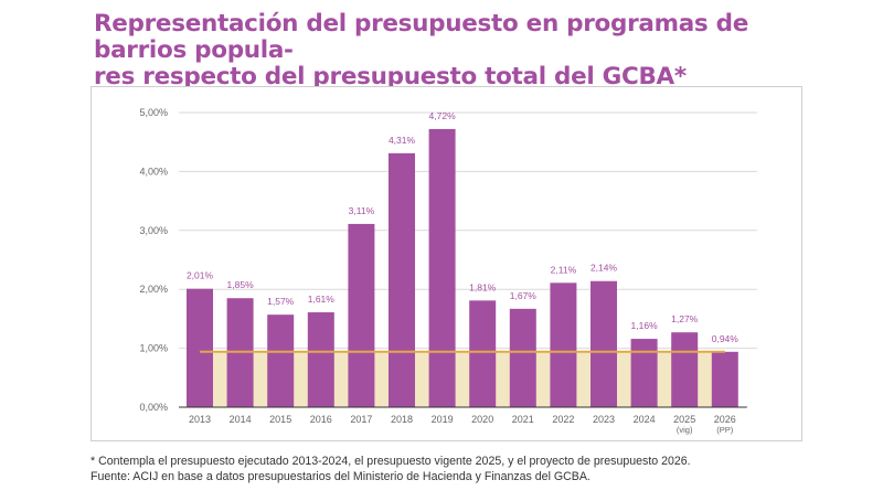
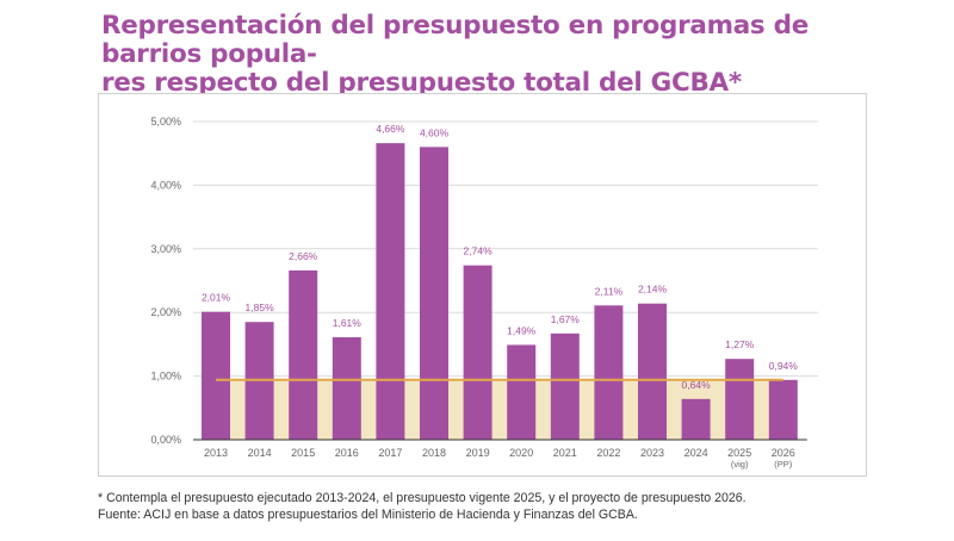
2015: 1,57% -> 2,66%
2017: 3,11% -> 4,66%
2018: 4,31% -> 4,60%
2019: 4,72% -> 2,74%
2020: 1,81% -> 1,49%
2024: 1,16% -> 0,64%
